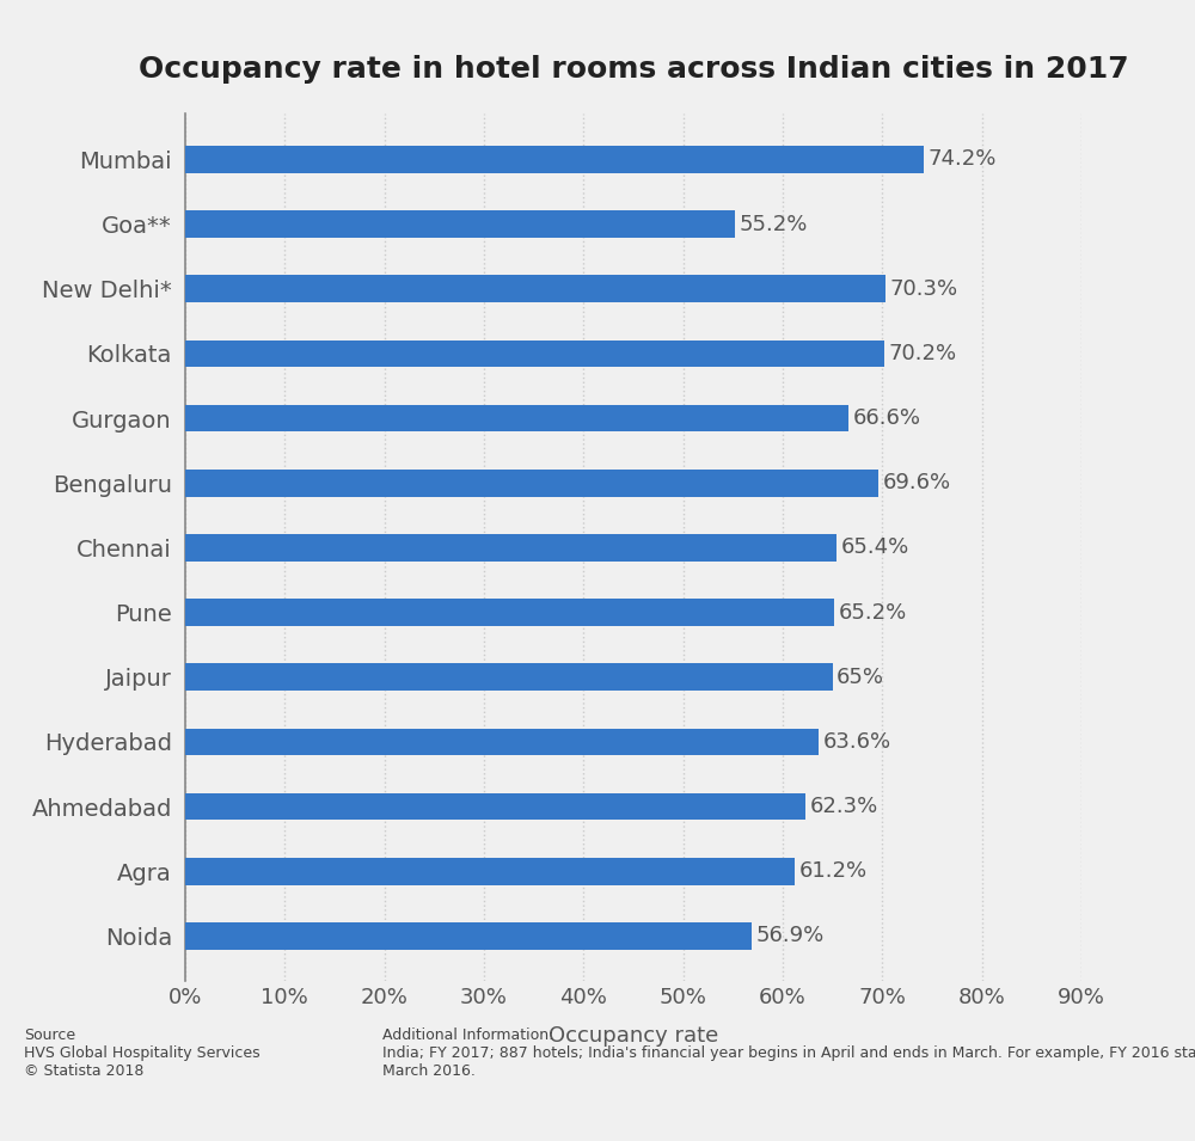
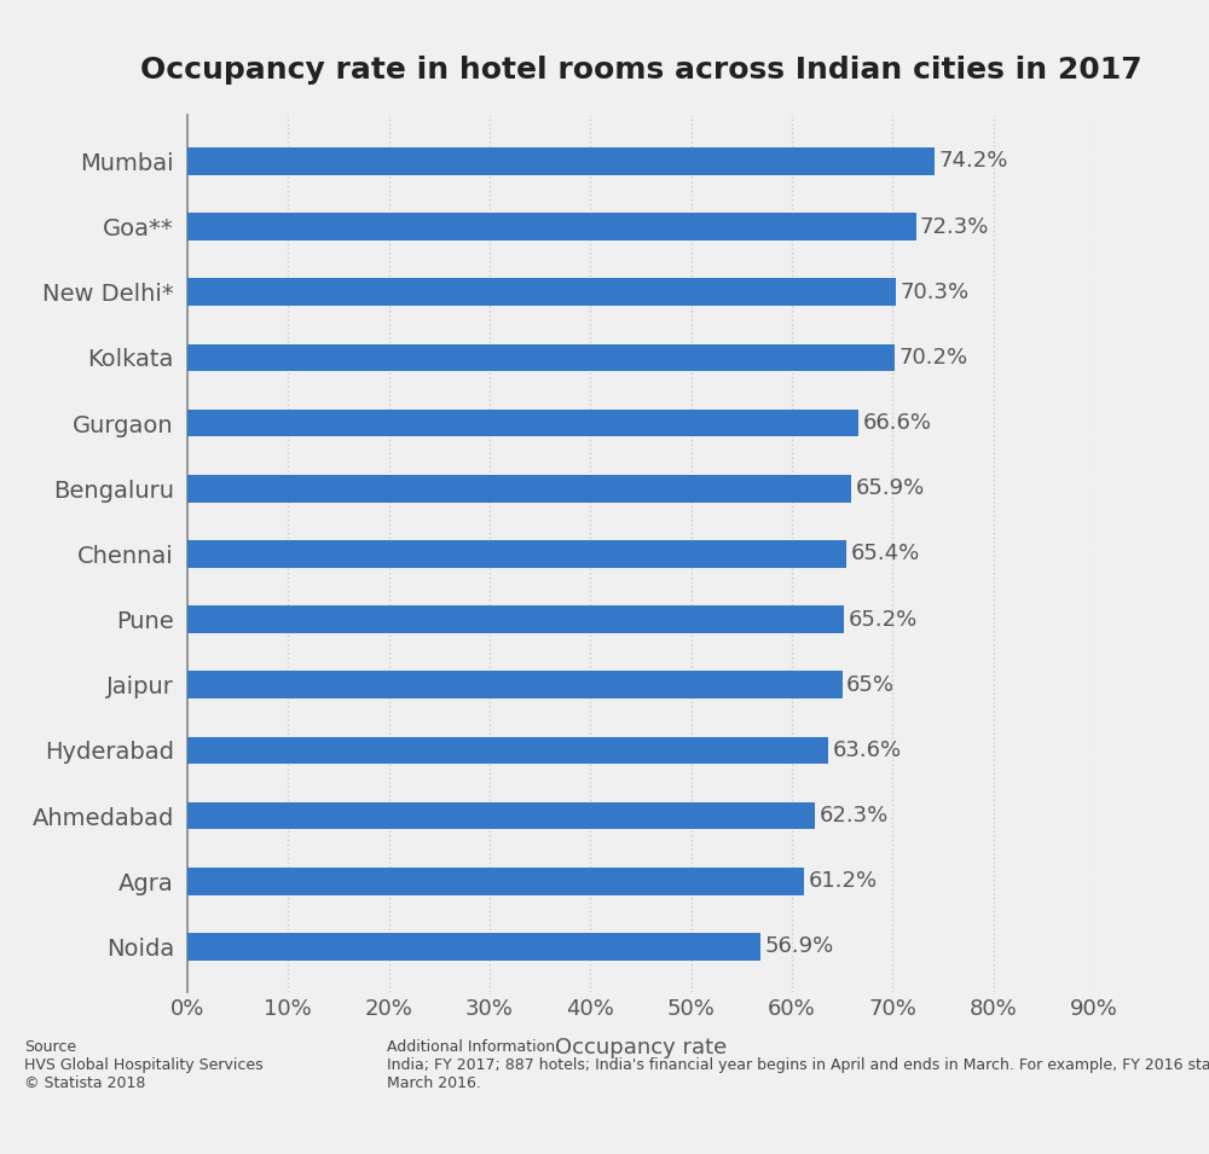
Goa**: 55.2% -> 72.3%
Bengaluru: 69.6% -> 65.9%
